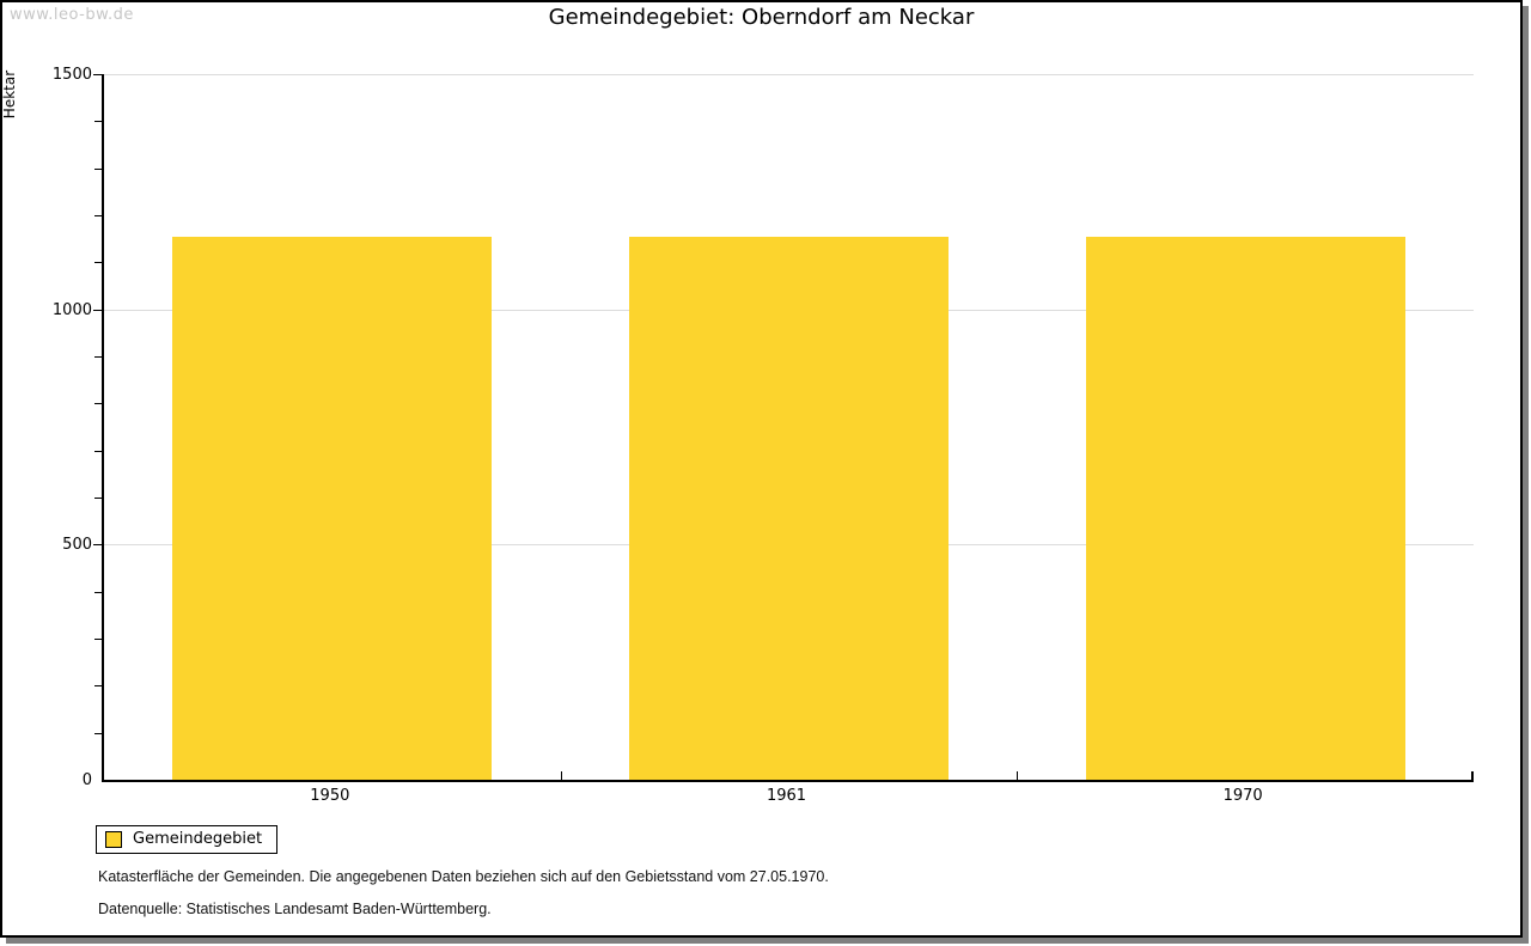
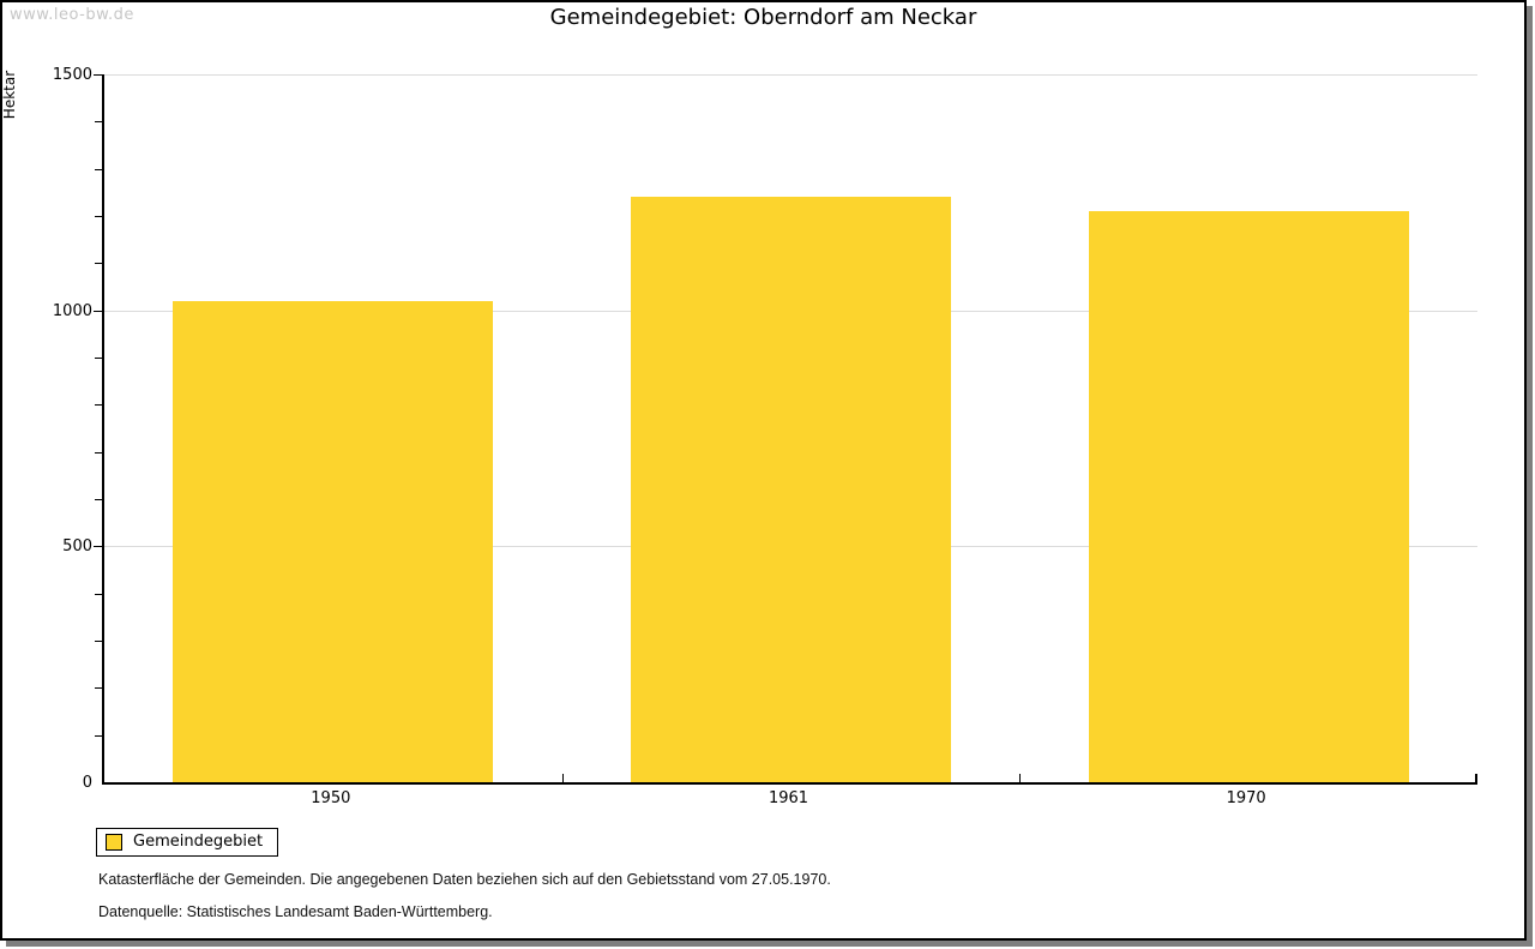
1950: 1160 -> 1020
1961: 1160 -> 1240
1970: 1160 -> 1210
